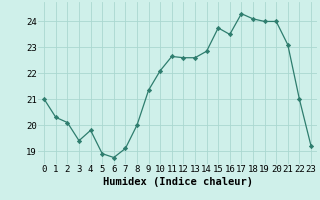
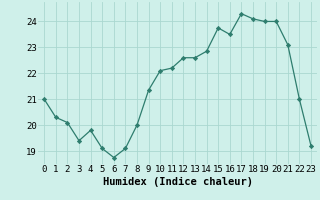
5: 18.90 -> 19.10
11: 22.65 -> 22.20
